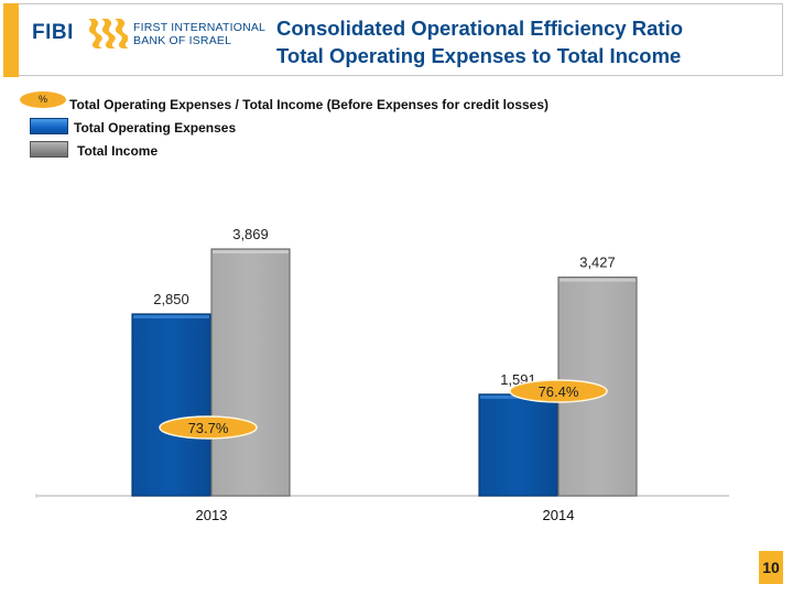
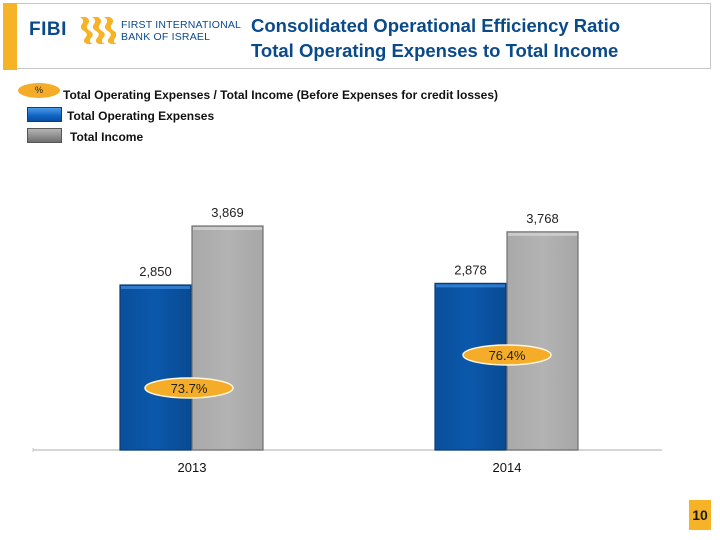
Total Operating Expenses/2014: 1,591 -> 2,878
Total Income/2014: 3,427 -> 3,768
